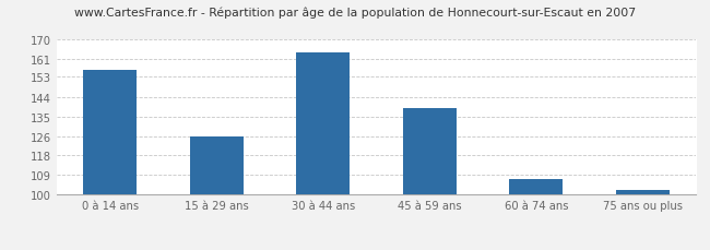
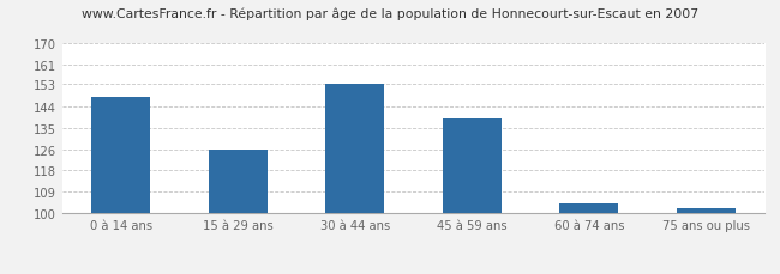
0 à 14 ans: 156 -> 148
30 à 44 ans: 164 -> 153
60 à 74 ans: 107 -> 104
